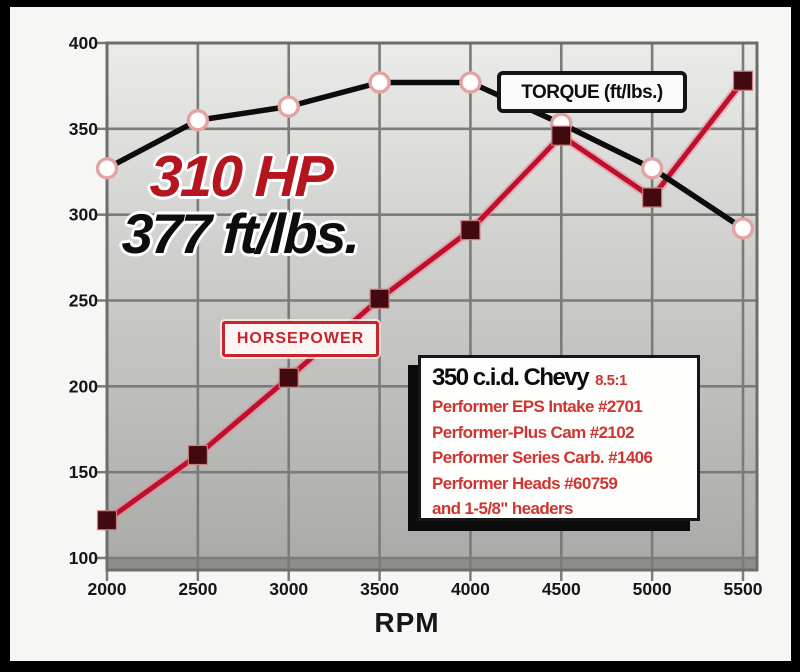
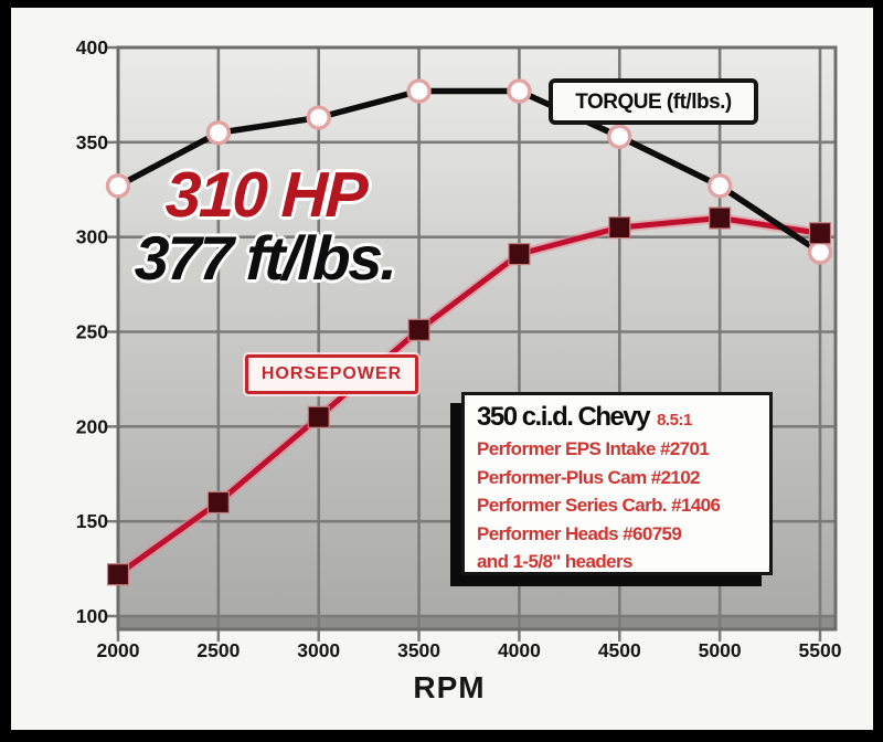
HORSEPOWER/4500: 346 -> 305
HORSEPOWER/5500: 378 -> 302
